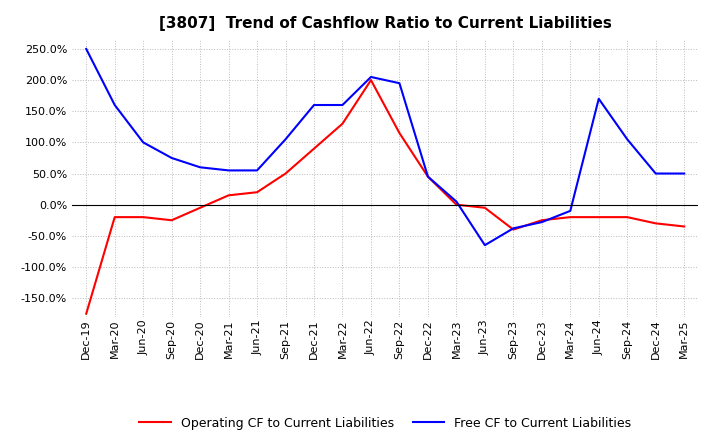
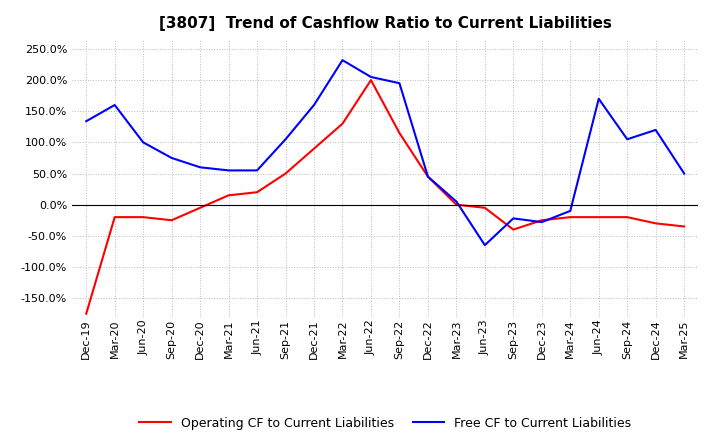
Free CF to Current Liabilities/Dec-19: 250% -> 134%
Free CF to Current Liabilities/Mar-22: 160% -> 232%
Free CF to Current Liabilities/Sep-23: -38% -> -22%
Free CF to Current Liabilities/Dec-24: 50% -> 120%
